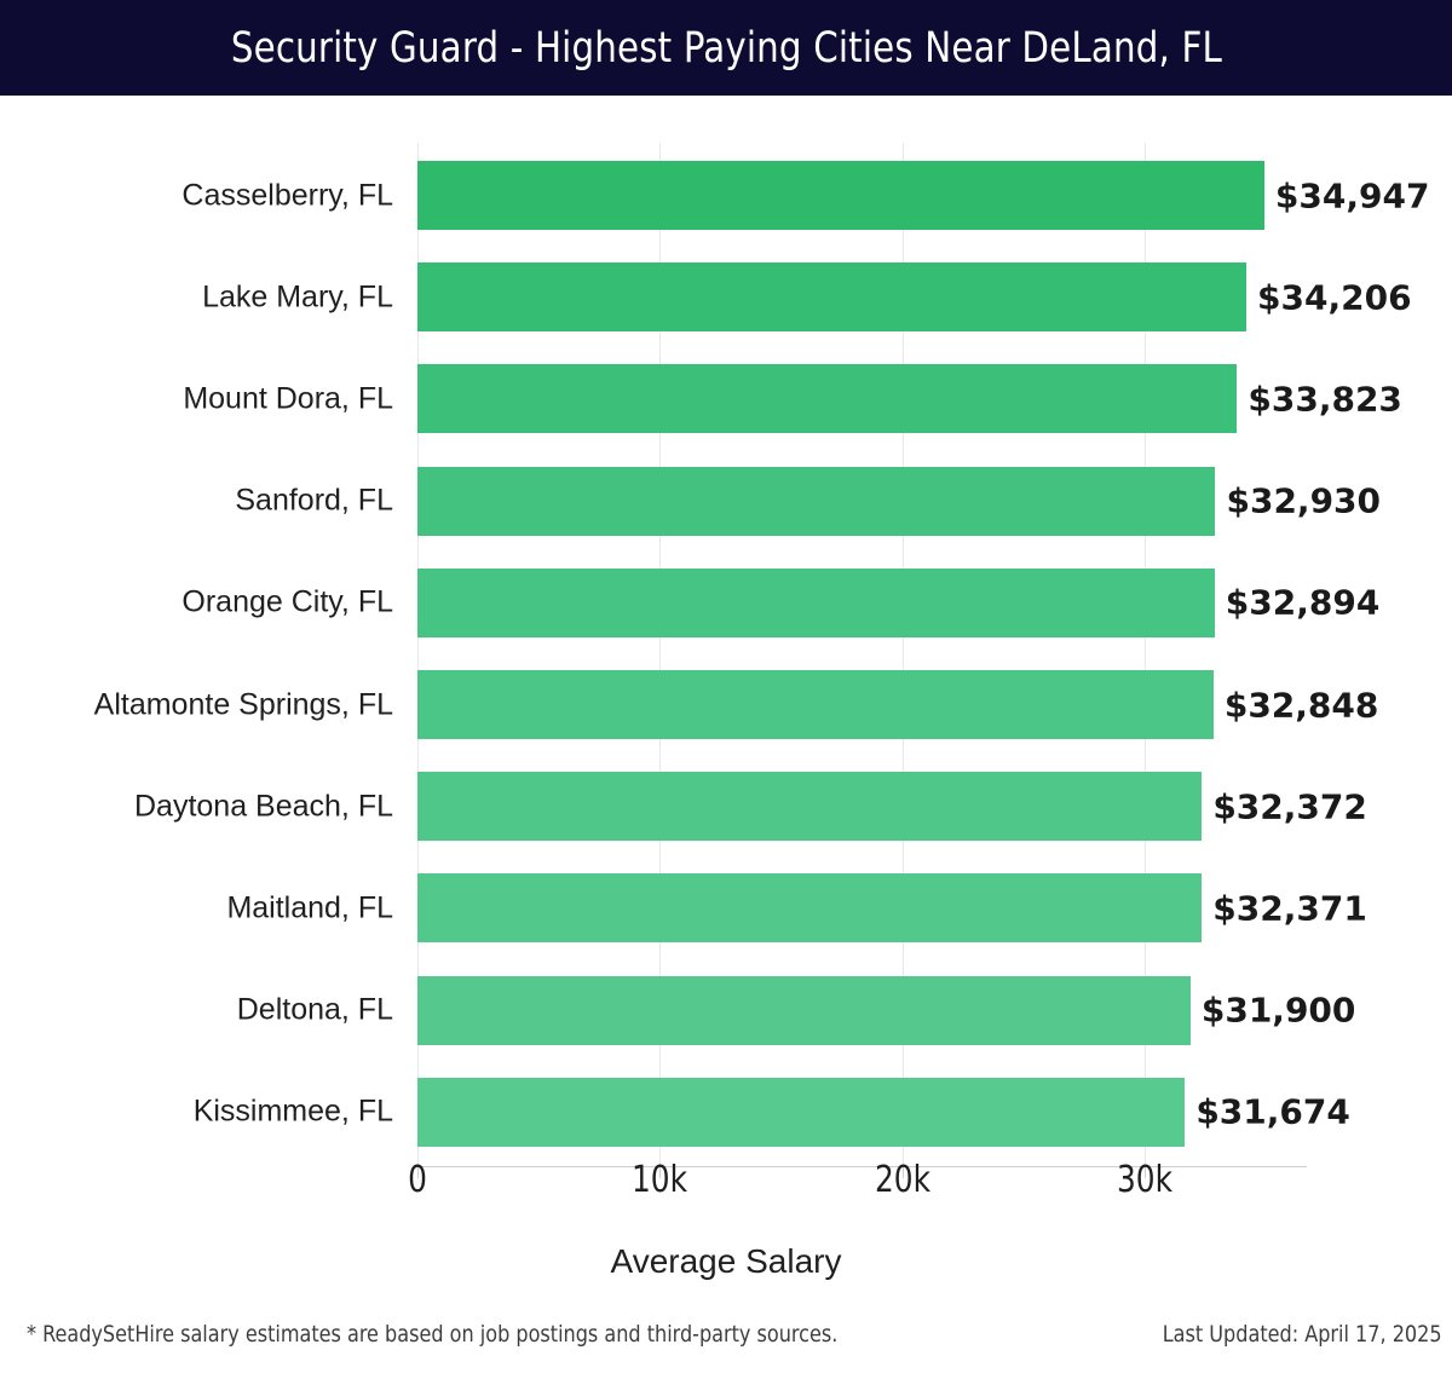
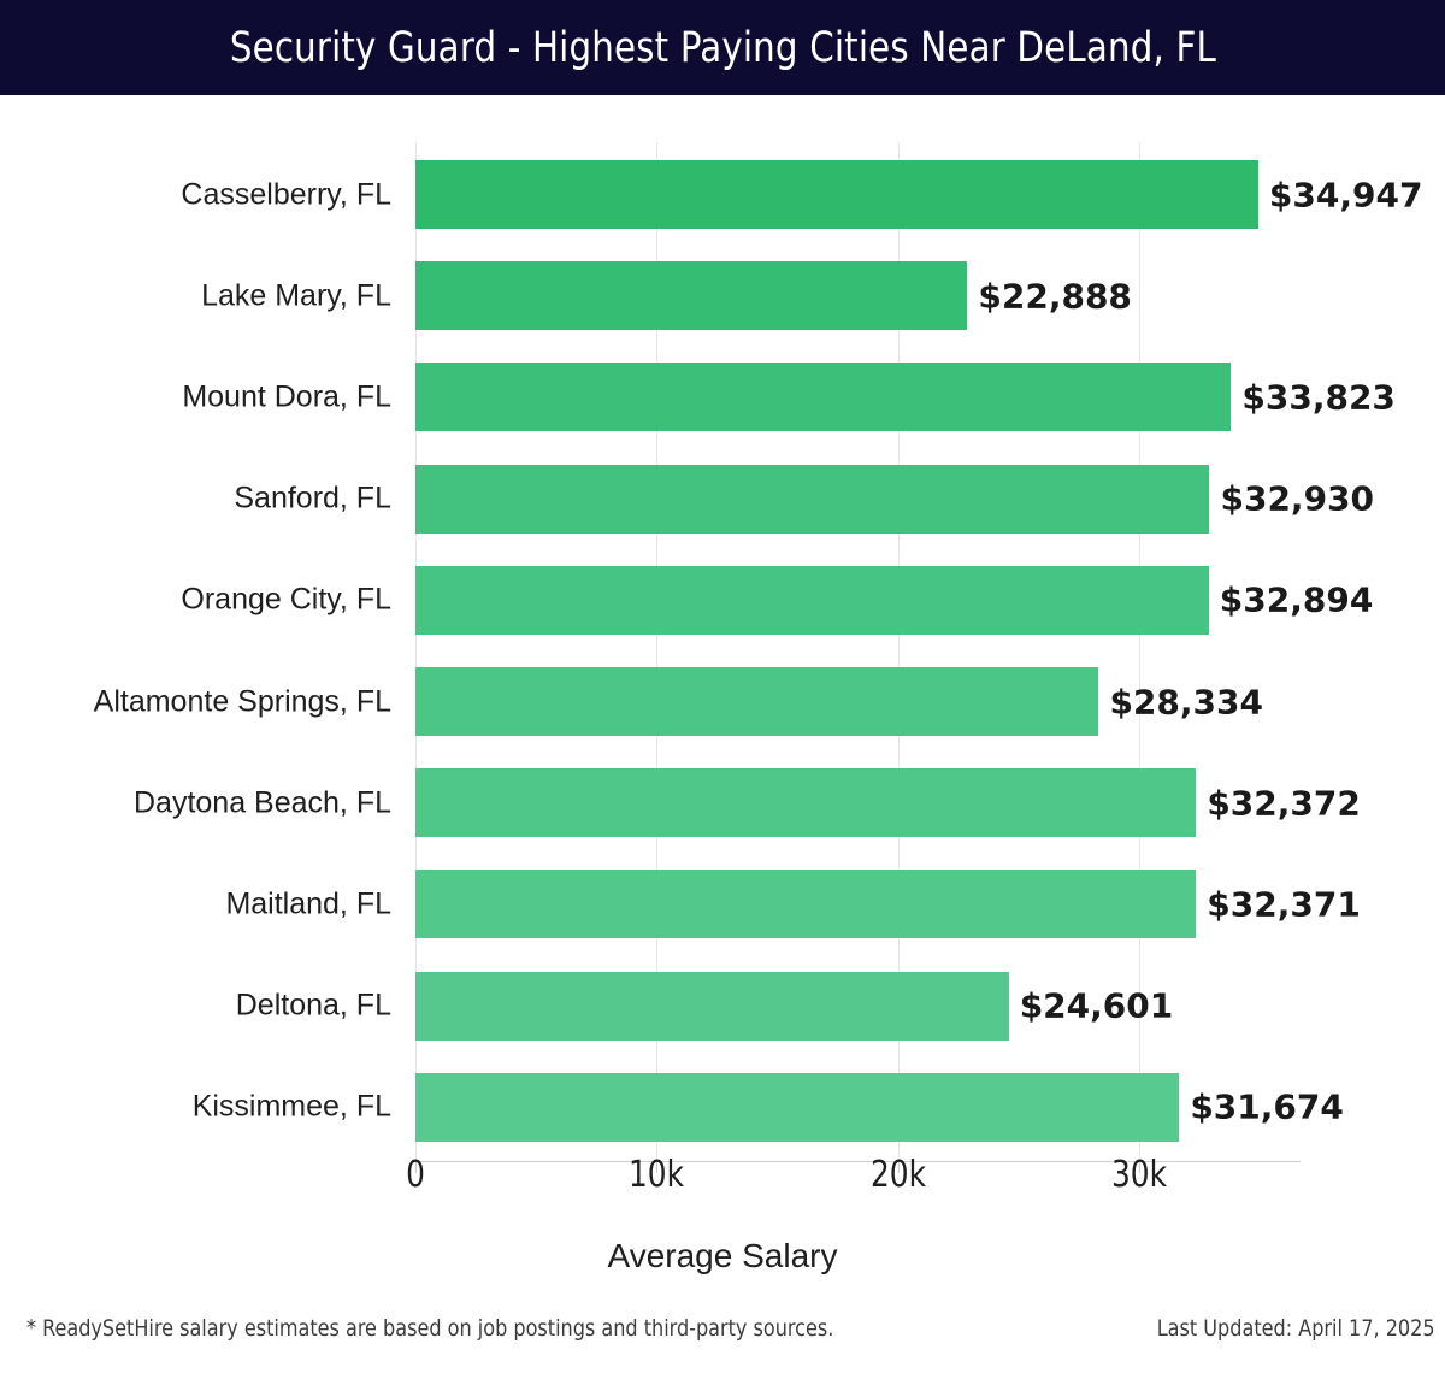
Lake Mary, FL: $34,206 -> $22,888
Altamonte Springs, FL: $32,848 -> $28,334
Deltona, FL: $31,900 -> $24,601
